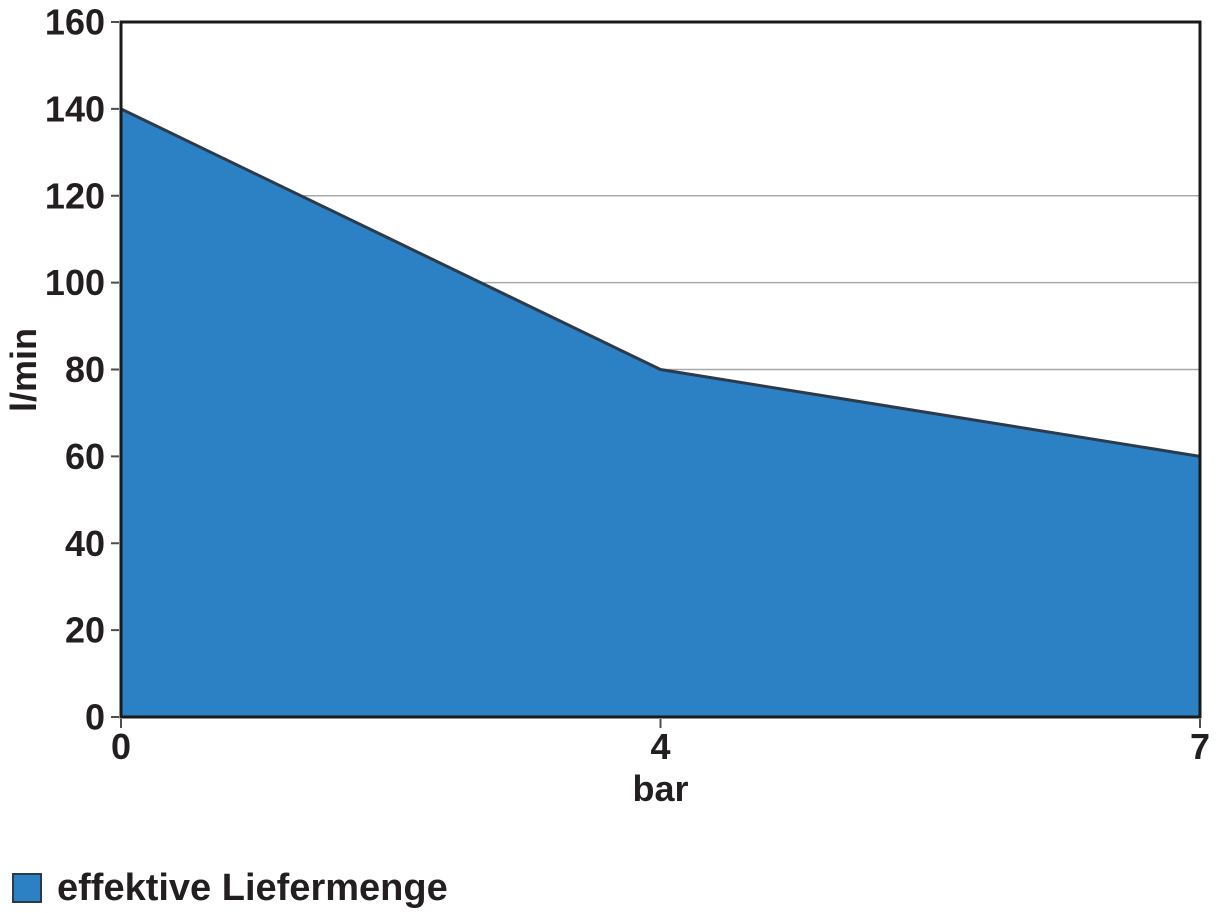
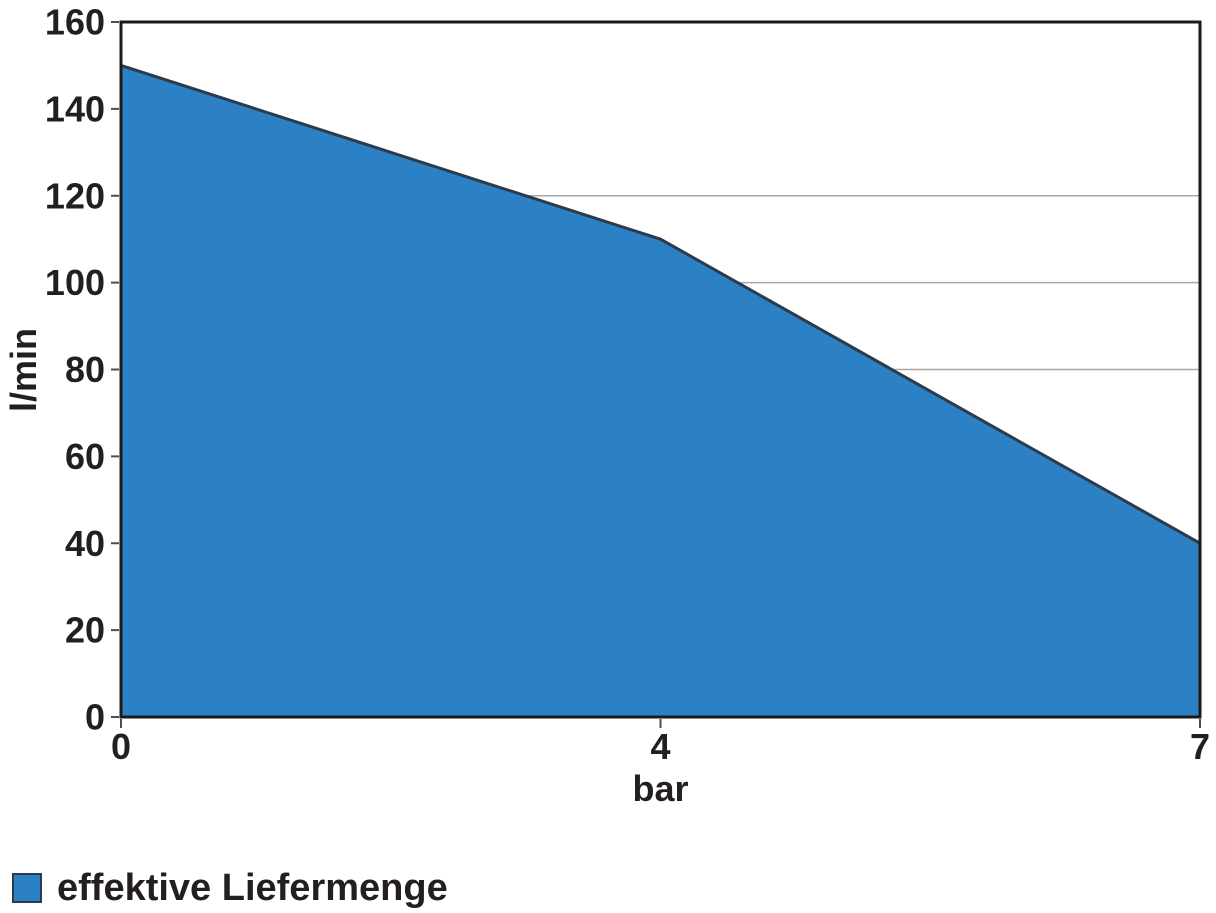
0: 140 -> 150
4: 80 -> 110
7: 60 -> 40
